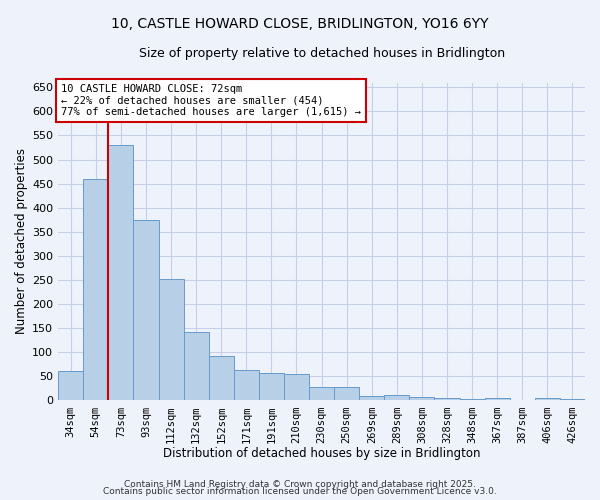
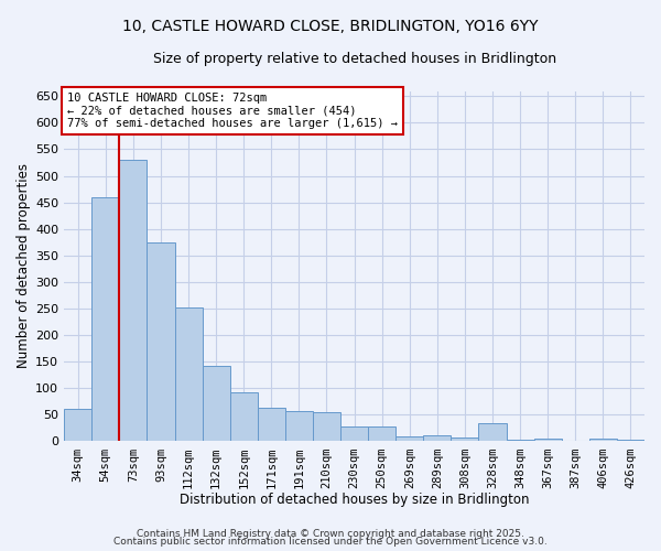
328sqm: 6 -> 35
